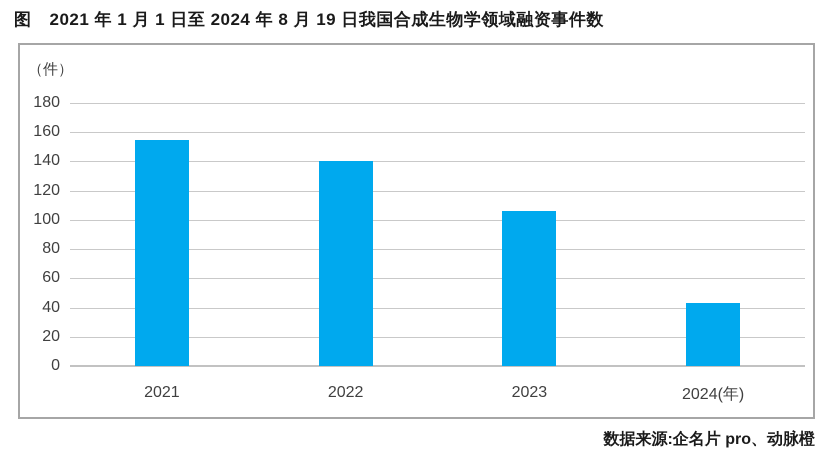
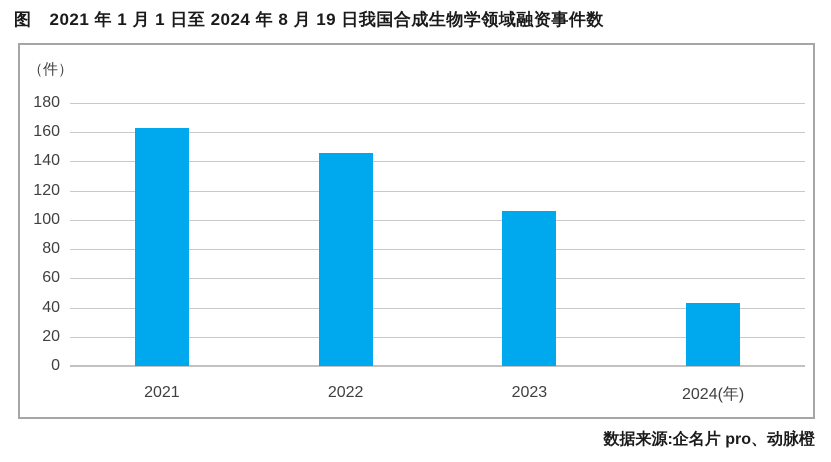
2021: 155 -> 163
2022: 140 -> 146
